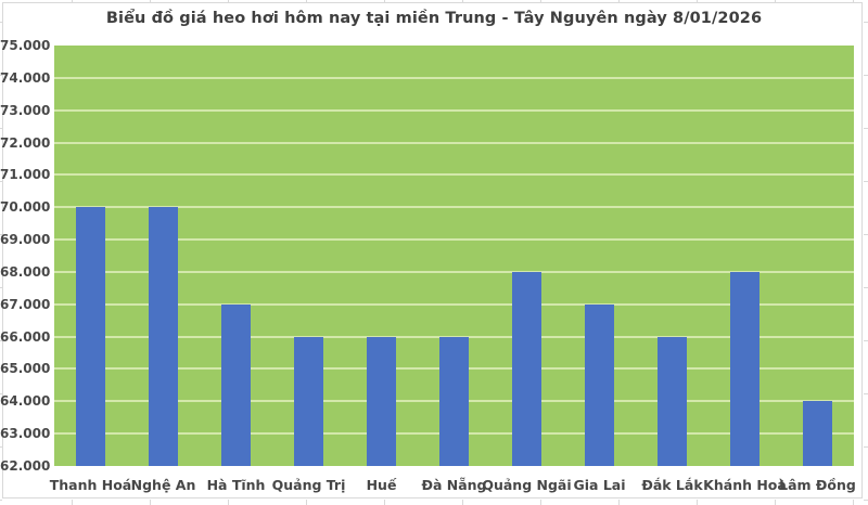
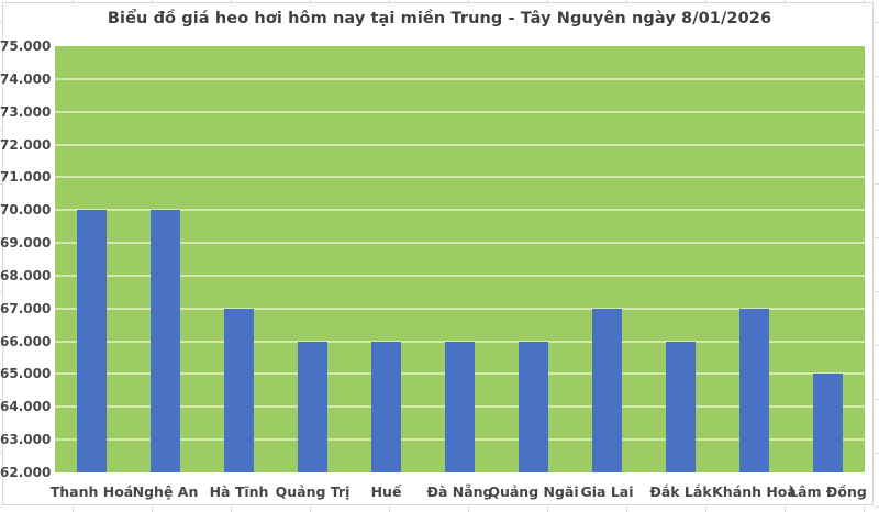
Quảng Ngãi: 68000 -> 66000
Khánh Hoà: 68000 -> 67000
Lâm Đồng: 64000 -> 65000
